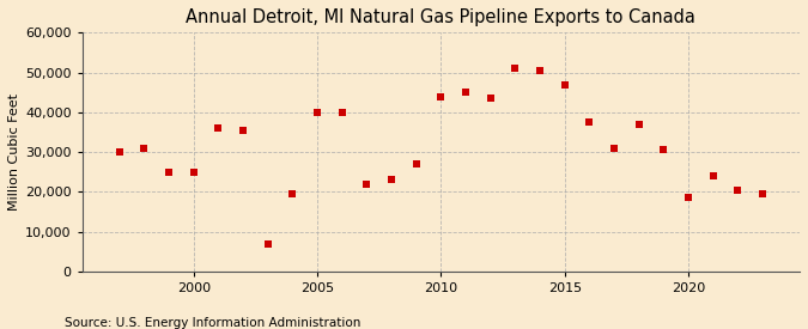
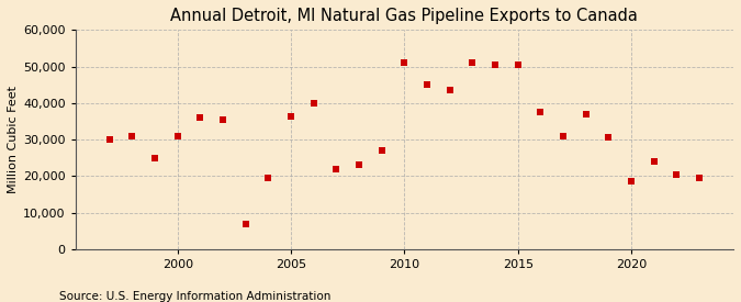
2000: 25,000 -> 31,000
2005: 40,000 -> 36,500
2010: 44,000 -> 51,000
2015: 47,000 -> 50,500
